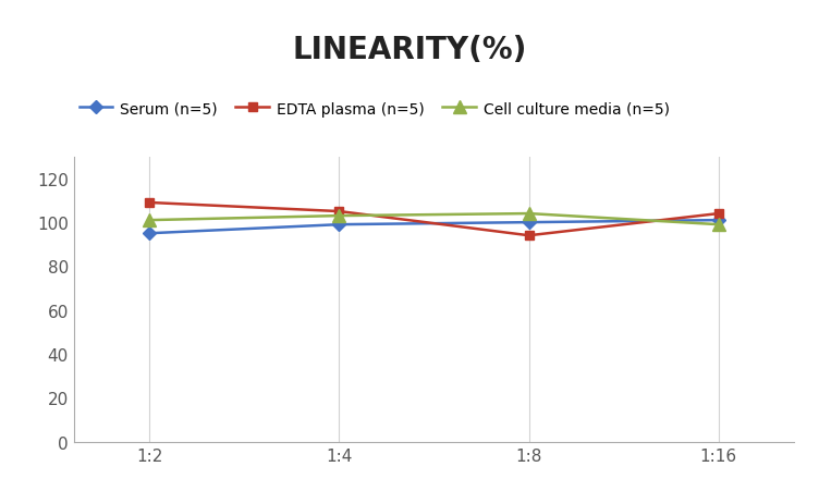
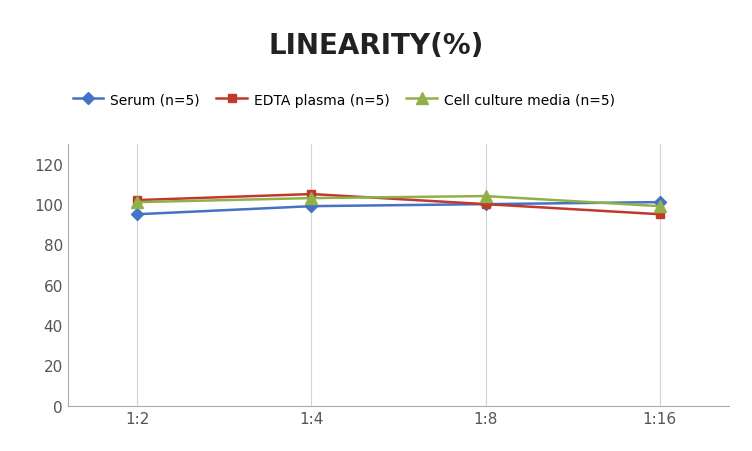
EDTA plasma (n=5)/1:2: 109 -> 102
EDTA plasma (n=5)/1:8: 94 -> 100
EDTA plasma (n=5)/1:16: 104 -> 95
